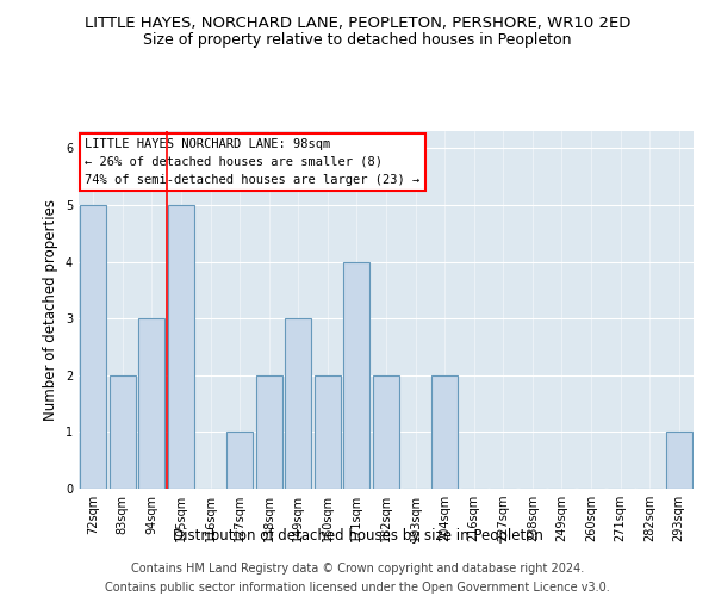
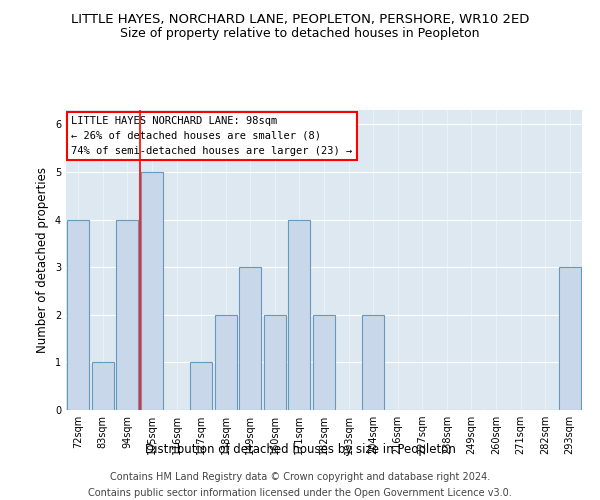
72sqm: 5 -> 4
83sqm: 2 -> 1
94sqm: 3 -> 4
293sqm: 1 -> 3
